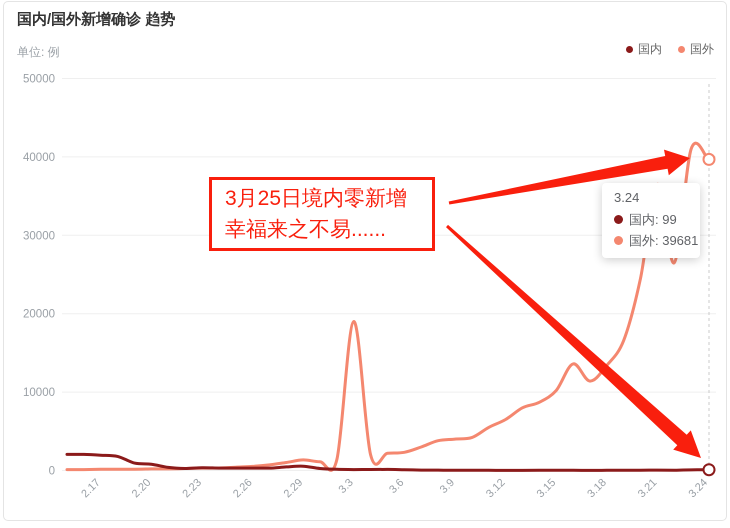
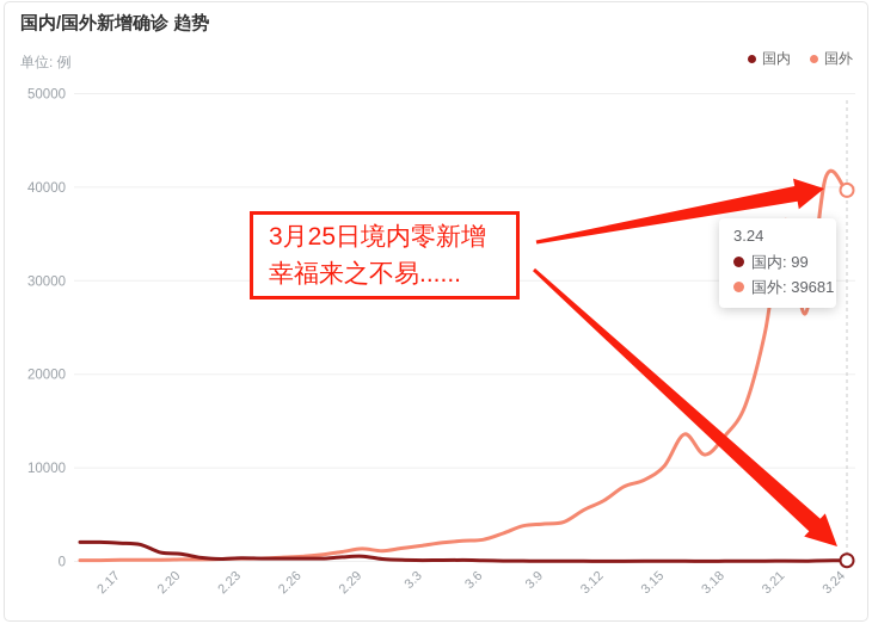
国外/3.3: 19000 -> 2000
